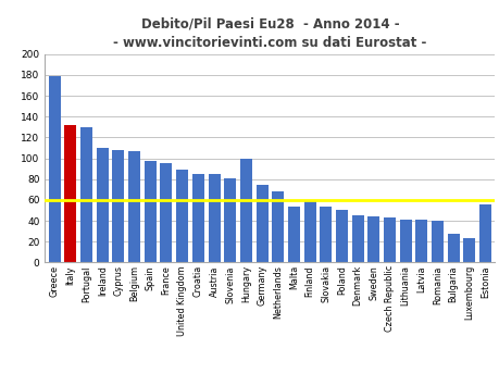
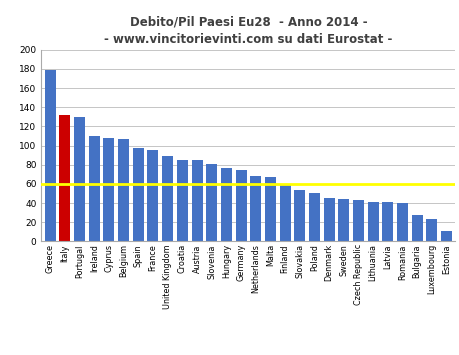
Hungary: 100 -> 76
Malta: 54 -> 67
Estonia: 56 -> 11
